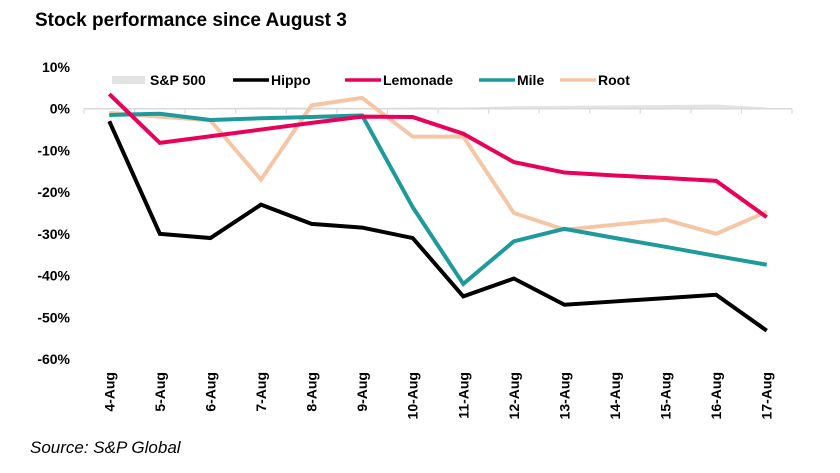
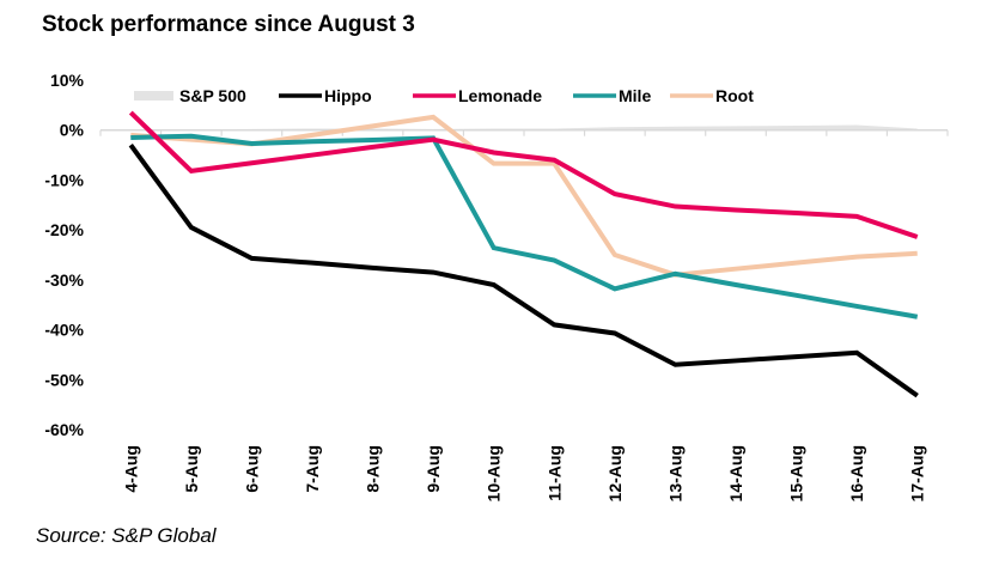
Hippo/5-Aug: -30% -> -20%
Hippo/6-Aug: -31% -> -26%
Hippo/7-Aug: -23% -> -27%
Root/7-Aug: -17% -> -1%
Lemonade/10-Aug: -2% -> -4%
Hippo/11-Aug: -45% -> -39%
Mile/11-Aug: -42% -> -26%
Root/16-Aug: -30% -> -25%
Lemonade/17-Aug: -26% -> -21%
